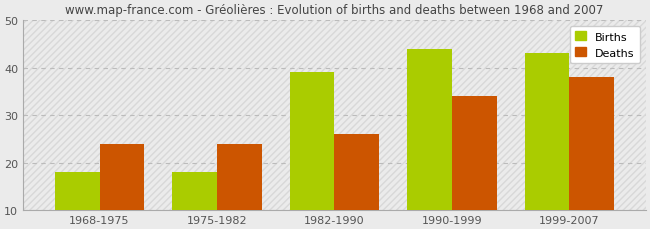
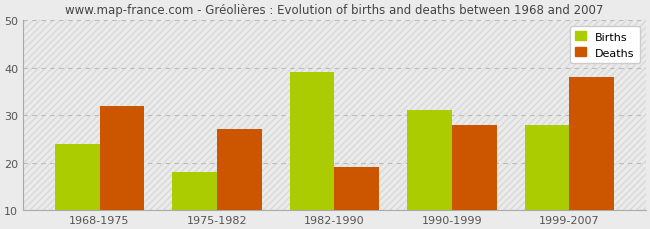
Births/1968-1975: 18 -> 24
Deaths/1968-1975: 24 -> 32
Deaths/1975-1982: 24 -> 27
Deaths/1982-1990: 26 -> 19
Births/1990-1999: 44 -> 31
Deaths/1990-1999: 34 -> 28
Births/1999-2007: 43 -> 28
